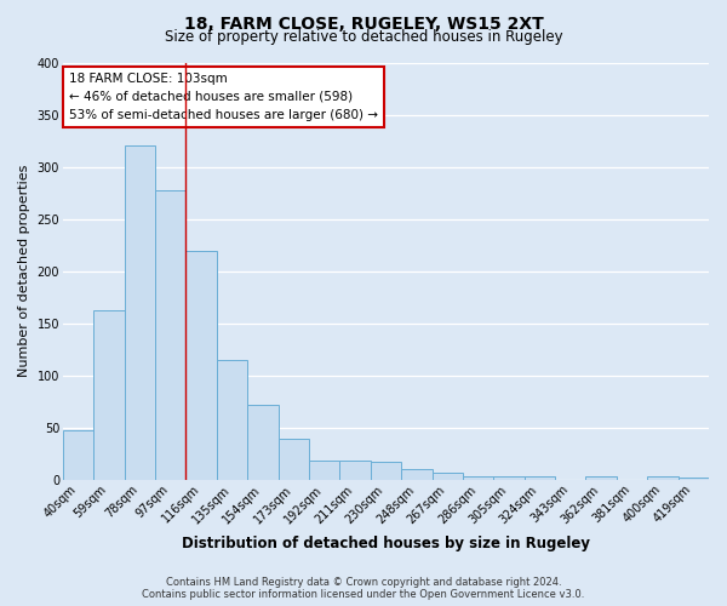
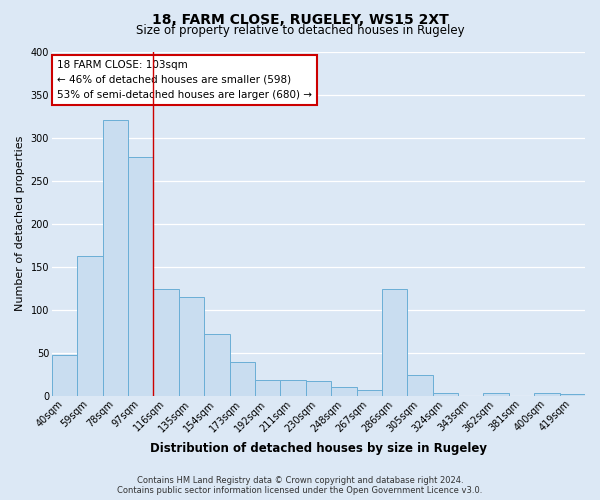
116sqm: 220 -> 124
286sqm: 3 -> 124
305sqm: 3 -> 24
